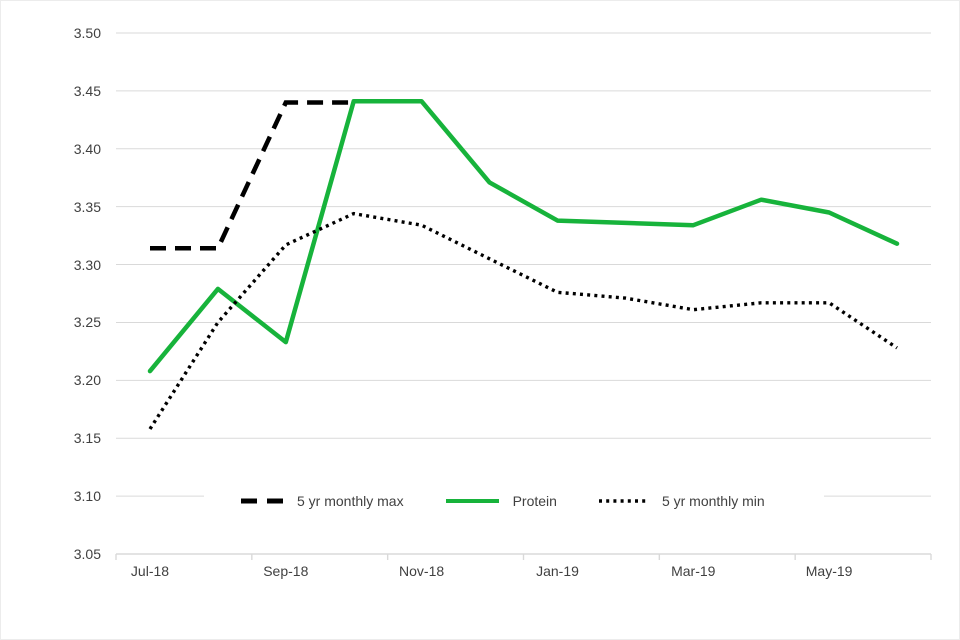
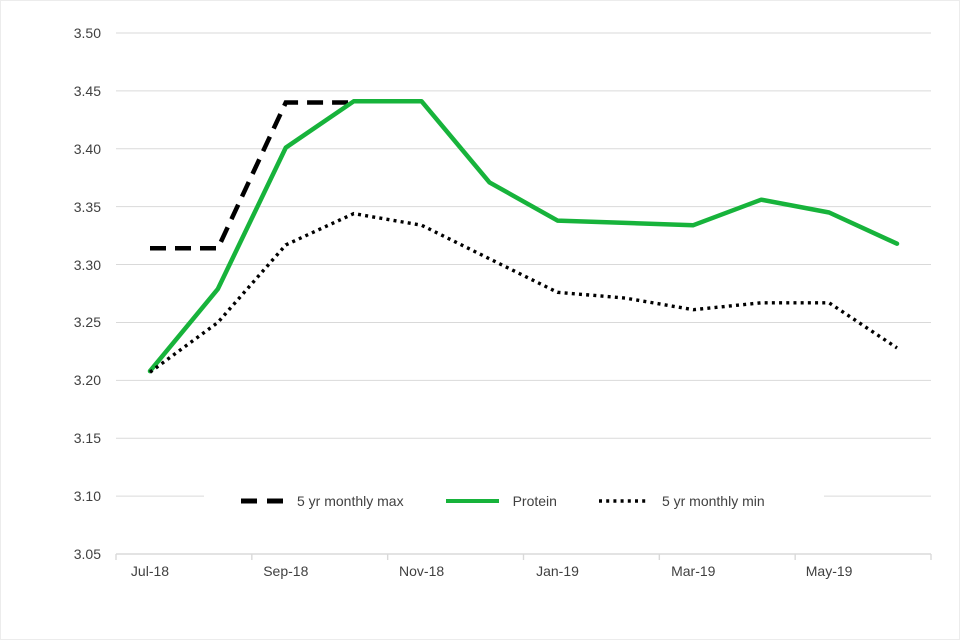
5 yr monthly min/Jul-18: 3.158 -> 3.207
Protein/Sep-18: 3.233 -> 3.401
